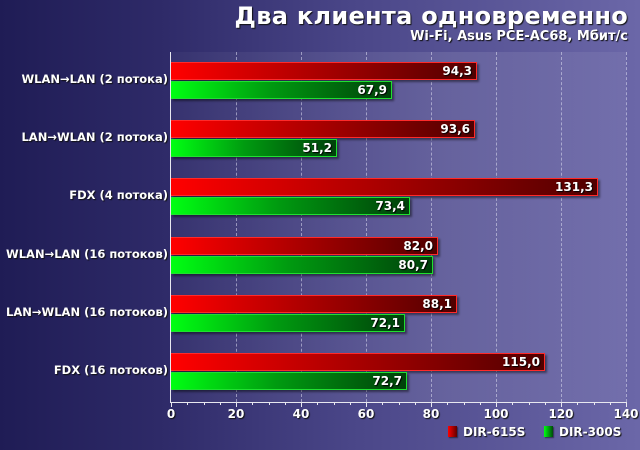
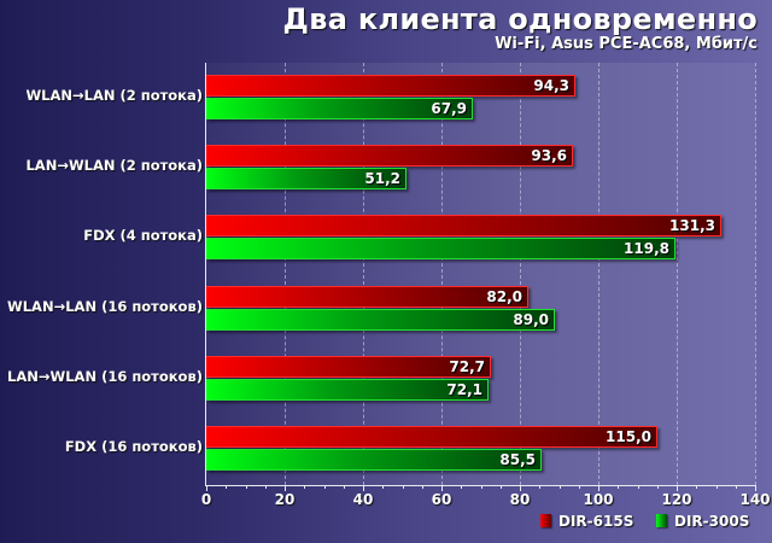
DIR-300S/FDX (4 потока): 73,4 -> 119,8
DIR-300S/WLAN→LAN (16 потоков): 80,7 -> 89,0
DIR-615S/LAN→WLAN (16 потоков): 88,1 -> 72,7
DIR-300S/FDX (16 потоков): 72,7 -> 85,5
